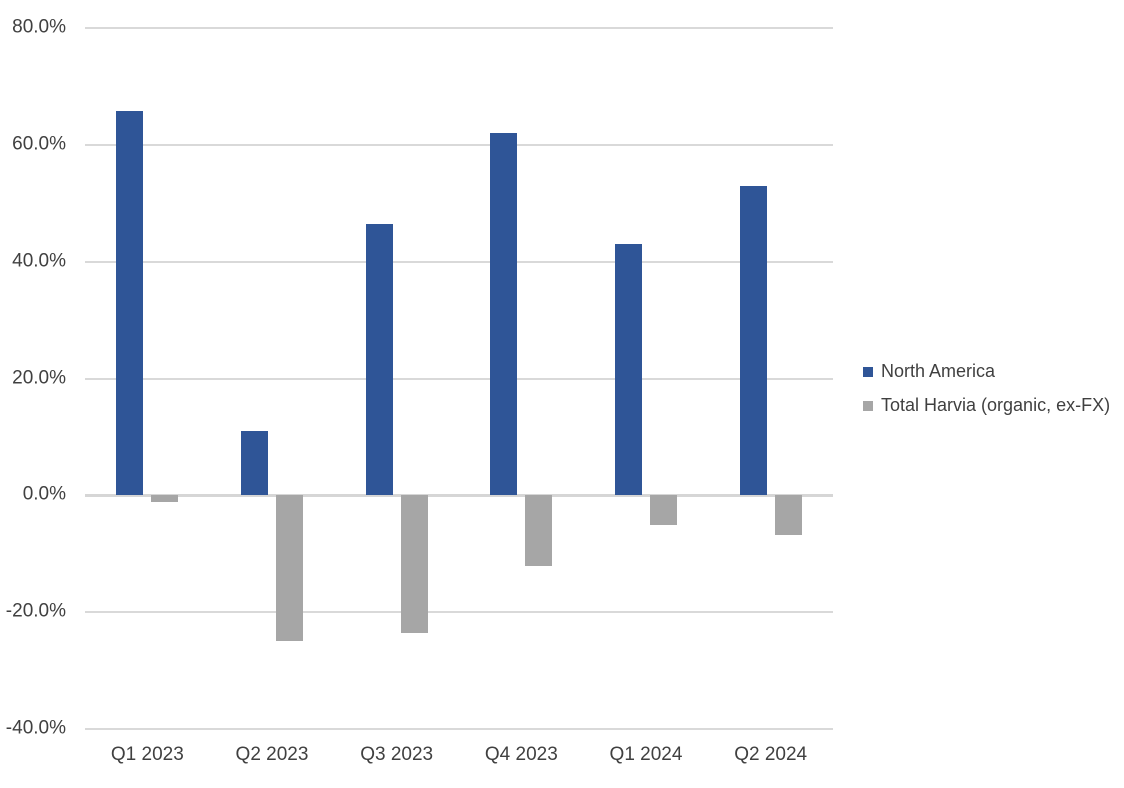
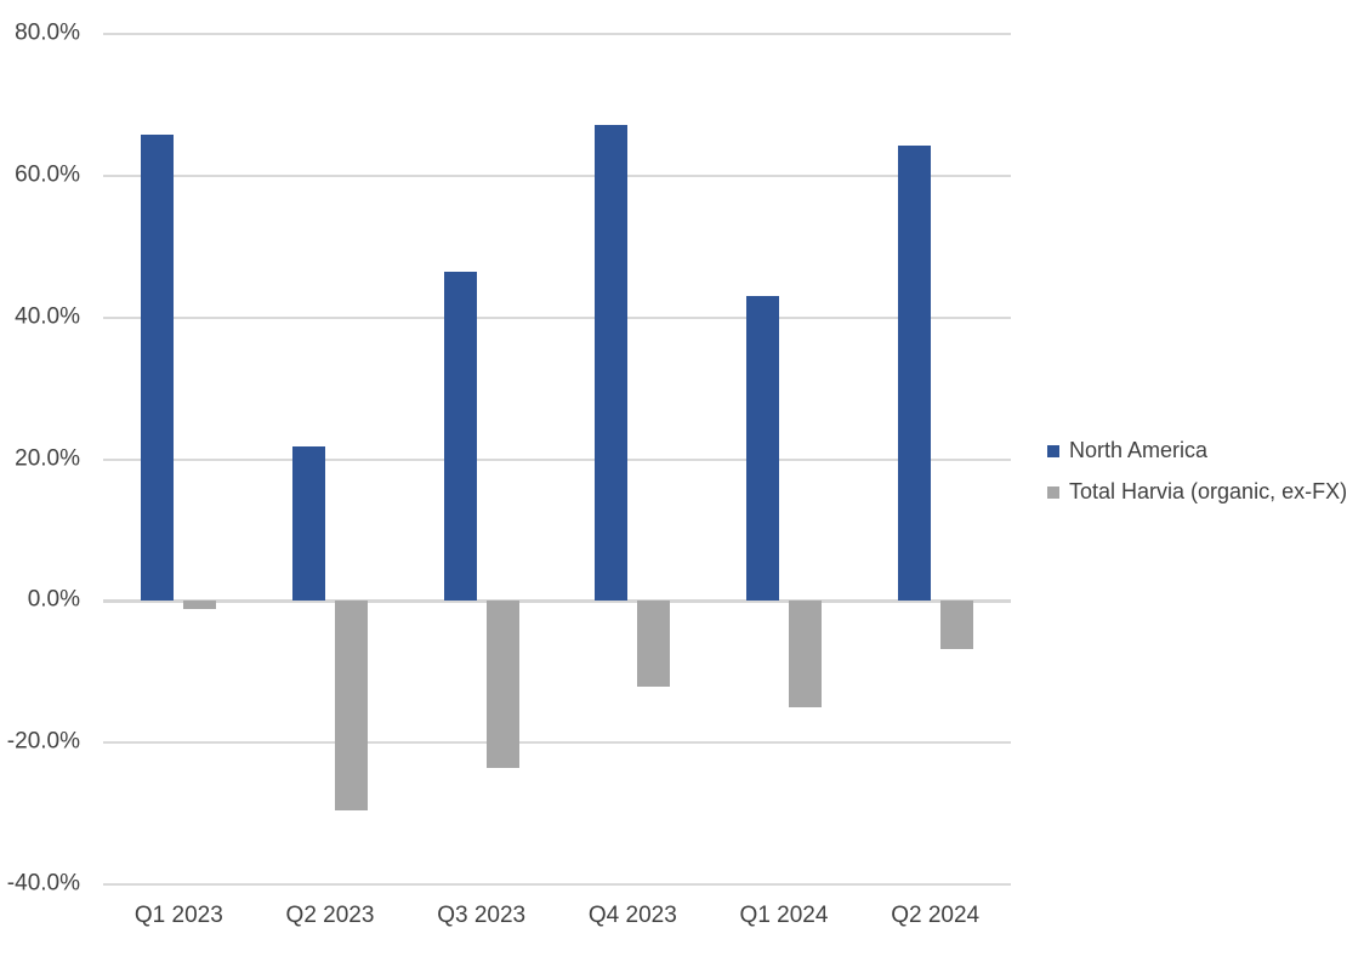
North America/Q2 2023: 11% -> 22%
Total Harvia (organic, ex-FX)/Q2 2023: -25% -> -30%
North America/Q4 2023: 62% -> 67%
Total Harvia (organic, ex-FX)/Q1 2024: -5% -> -15%
North America/Q2 2024: 53% -> 64%
